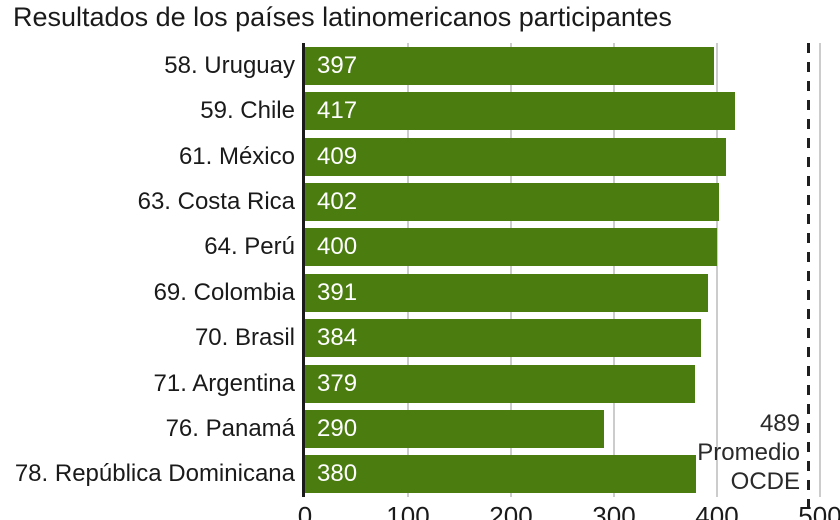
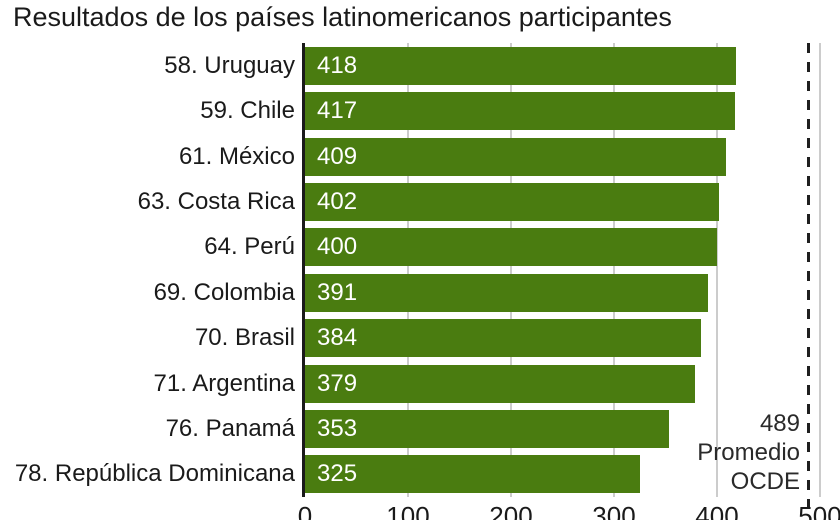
58. Uruguay: 397 -> 418
76. Panamá: 290 -> 353
78. República Dominicana: 380 -> 325
